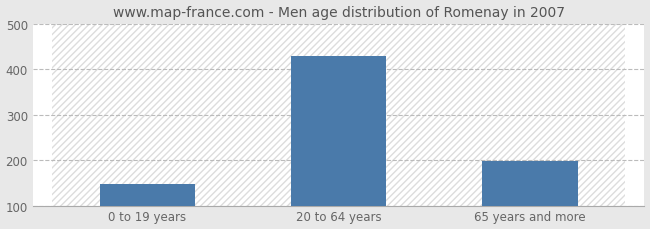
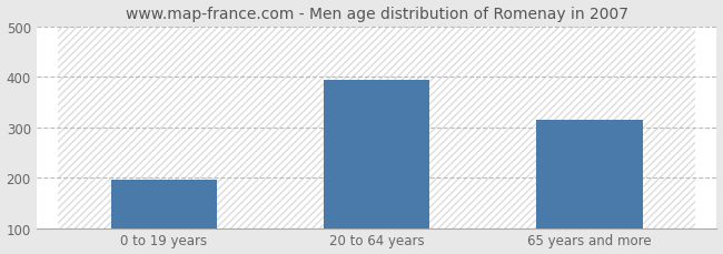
0 to 19 years: 148 -> 195
20 to 64 years: 430 -> 395
65 years and more: 198 -> 315
